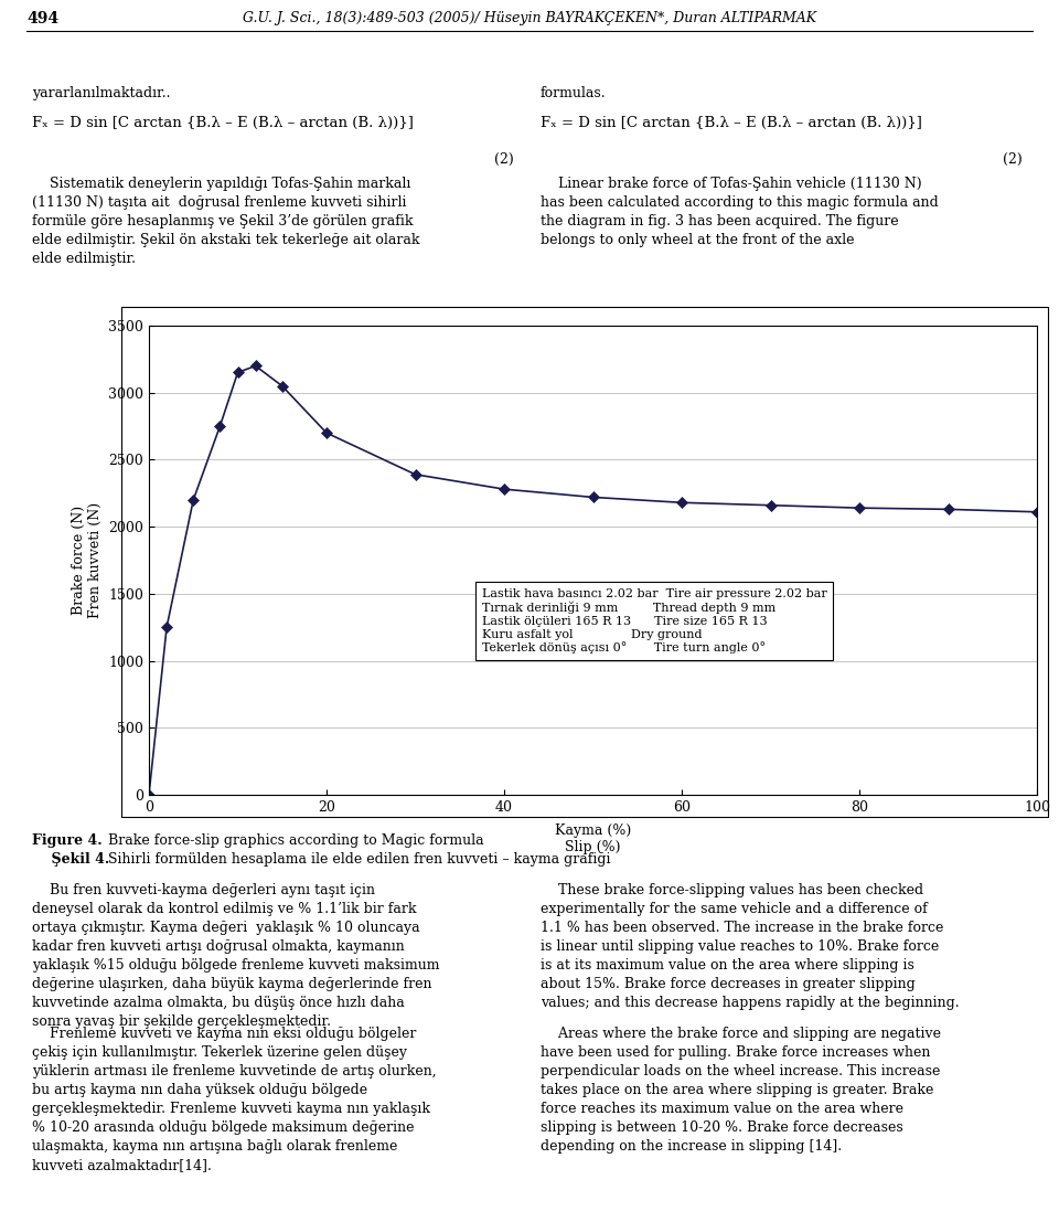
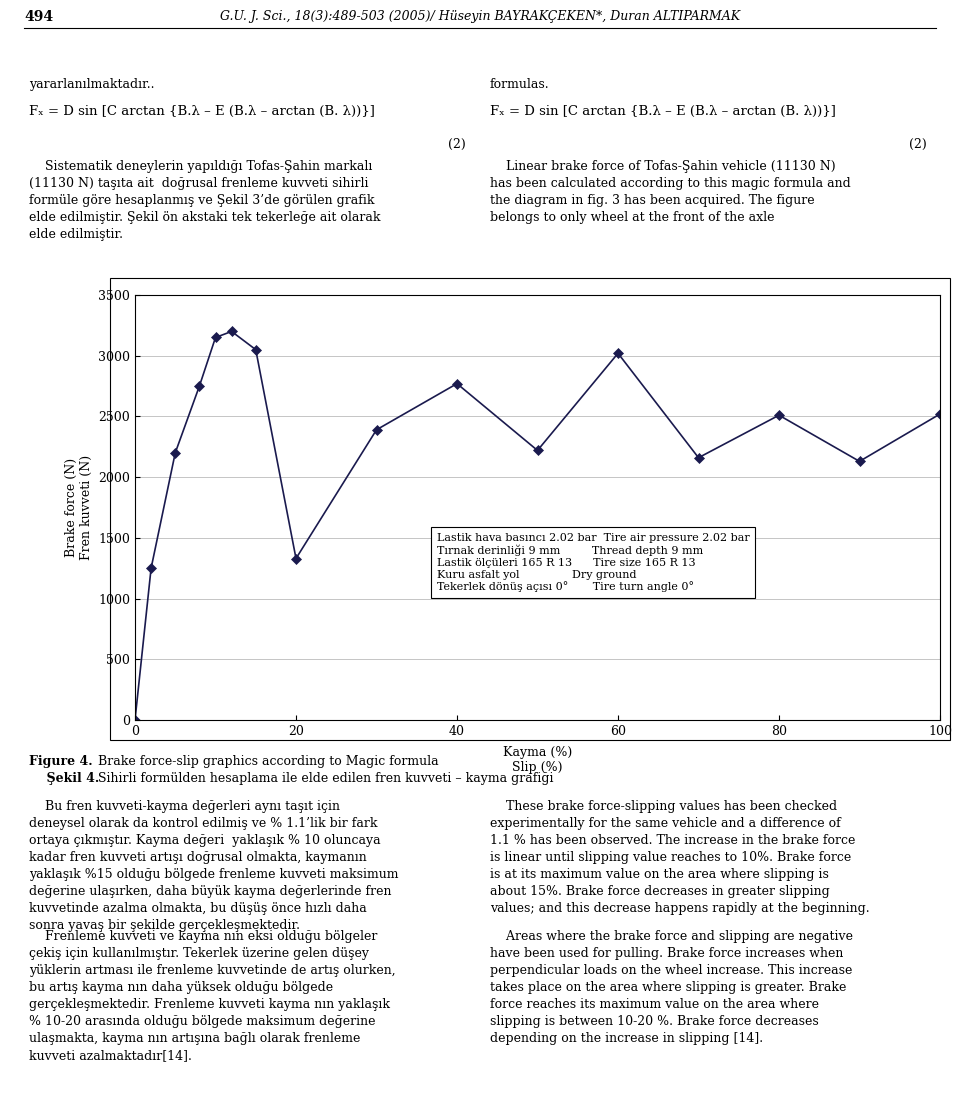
20: 2700 -> 1330
40: 2280 -> 2770
60: 2180 -> 3020
80: 2140 -> 2510
100: 2110 -> 2520
